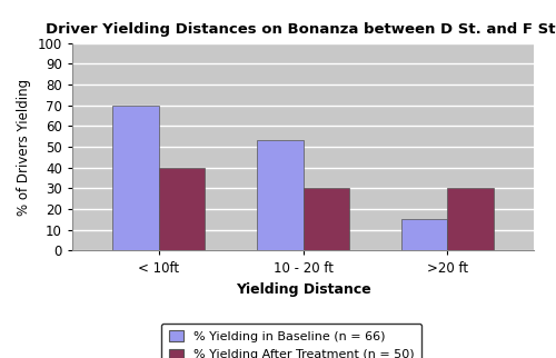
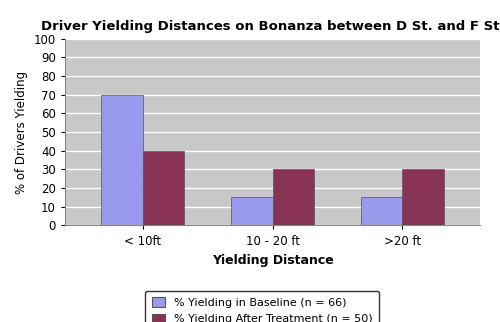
% Yielding in Baseline (n = 66)/10 - 20 ft: 53 -> 15
